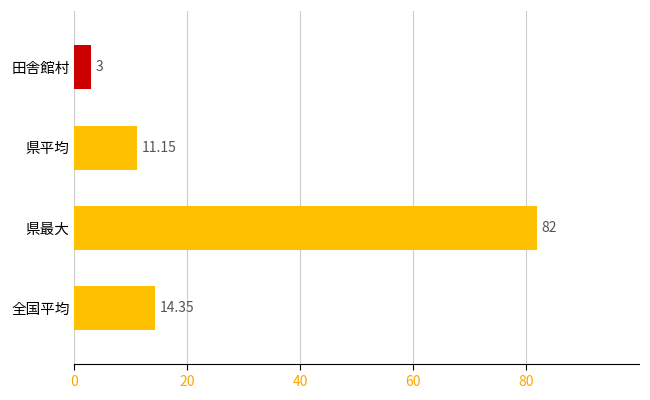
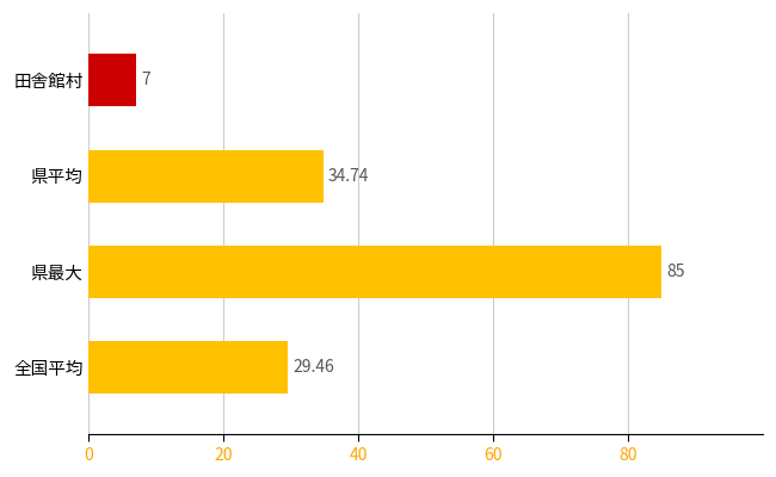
田舎館村: 3 -> 7
県平均: 11.15 -> 34.74
県最大: 82 -> 85
全国平均: 14.35 -> 29.46
